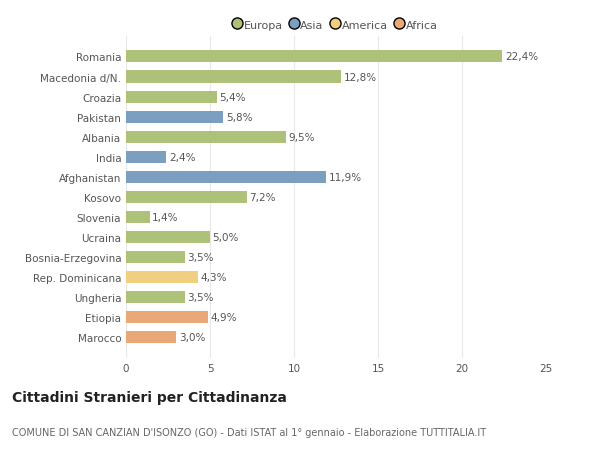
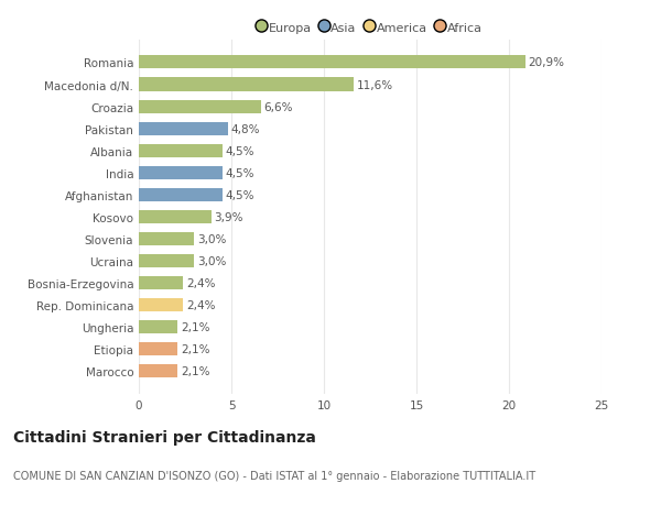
Romania: 22,4% -> 20,9%
Macedonia d/N.: 12,8% -> 11,6%
Croazia: 5,4% -> 6,6%
Pakistan: 5,8% -> 4,8%
Albania: 9,5% -> 4,5%
India: 2,4% -> 4,5%
Afghanistan: 11,9% -> 4,5%
Kosovo: 7,2% -> 3,9%
Slovenia: 1,4% -> 3,0%
Ucraina: 5,0% -> 3,0%
Bosnia-Erzegovina: 3,5% -> 2,4%
Rep. Dominicana: 4,3% -> 2,4%
Ungheria: 3,5% -> 2,1%
Etiopia: 4,9% -> 2,1%
Marocco: 3,0% -> 2,1%
